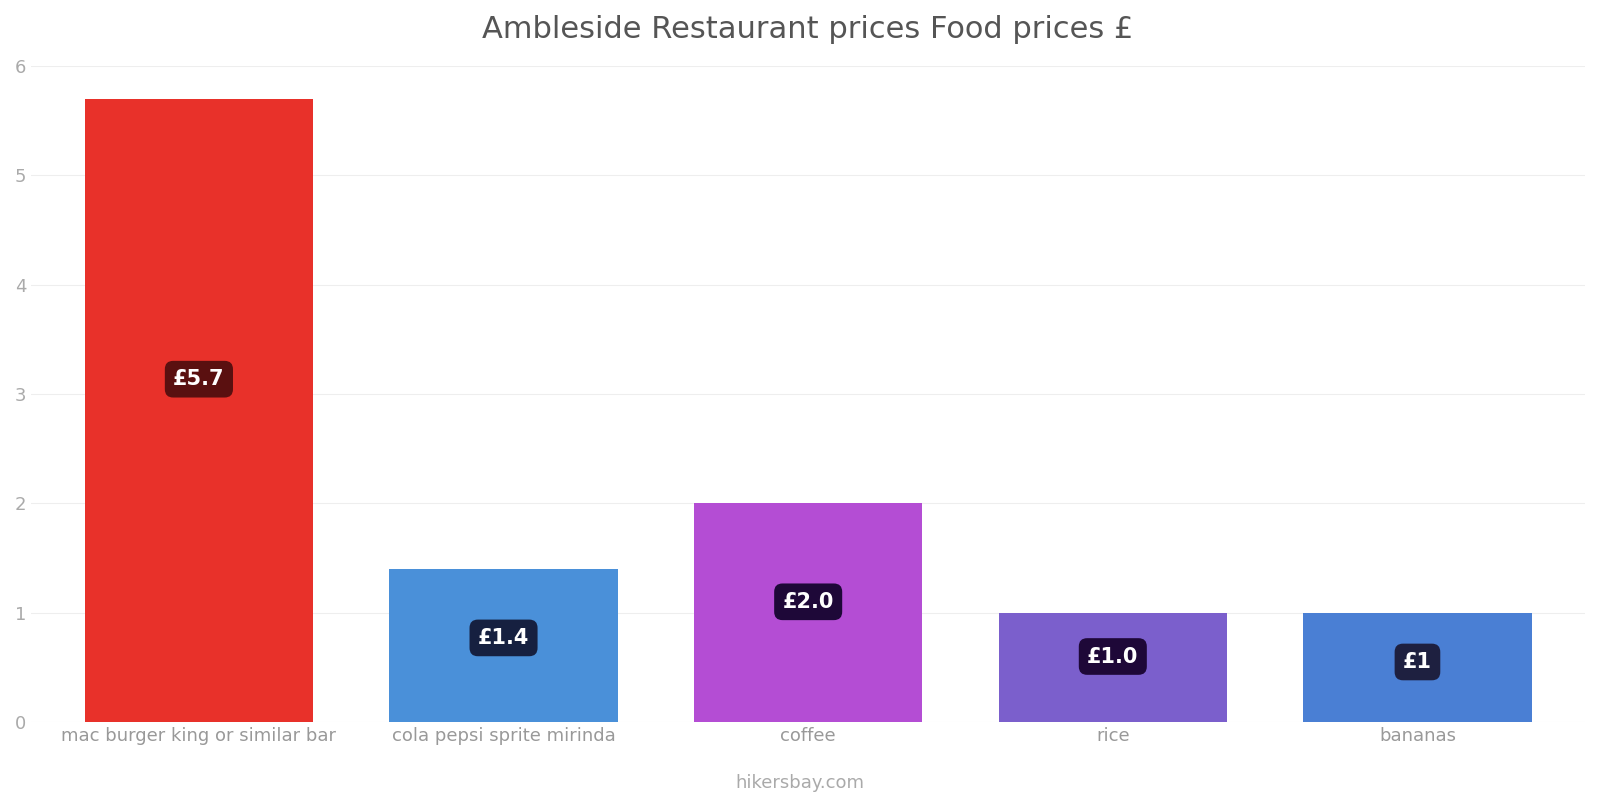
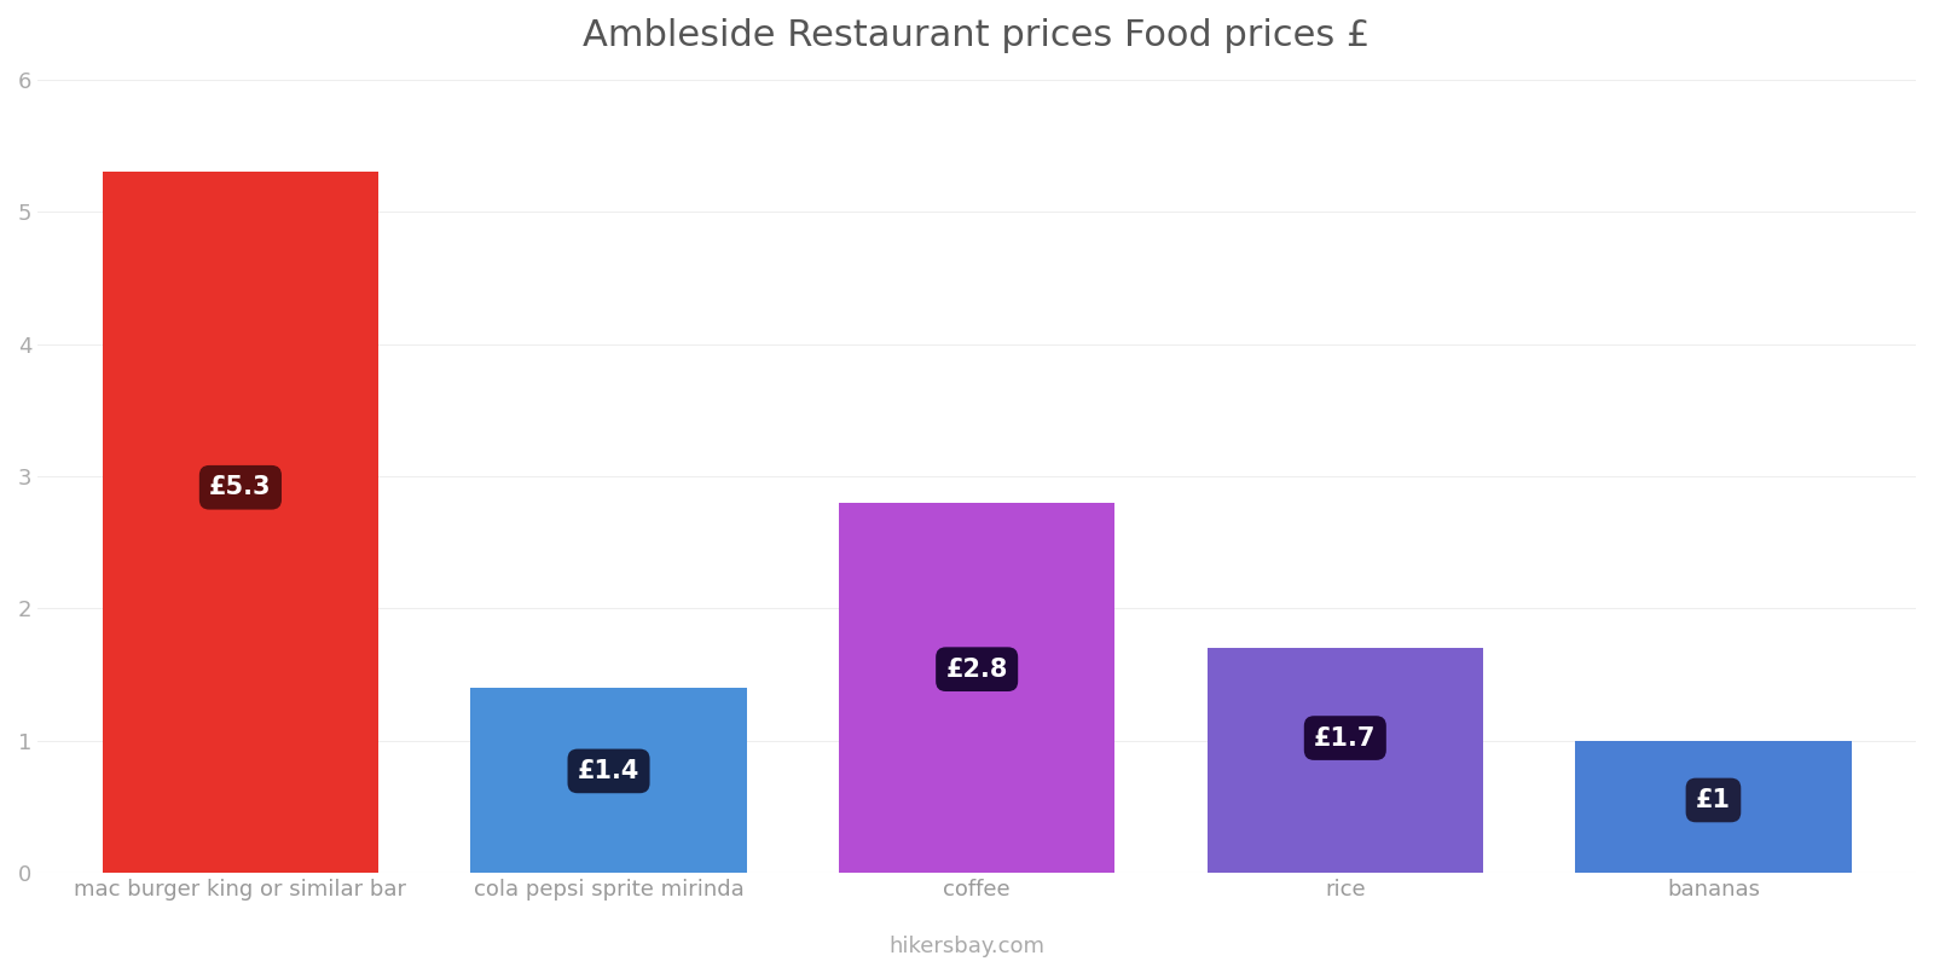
mac burger king or similar bar: £5.7 -> £5.3
coffee: £2.0 -> £2.8
rice: £1.0 -> £1.7
